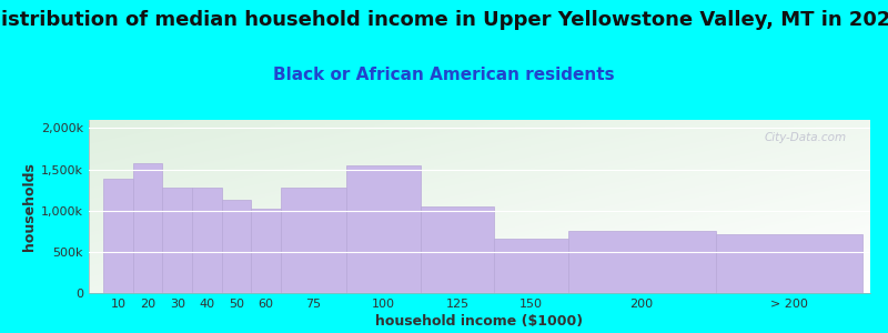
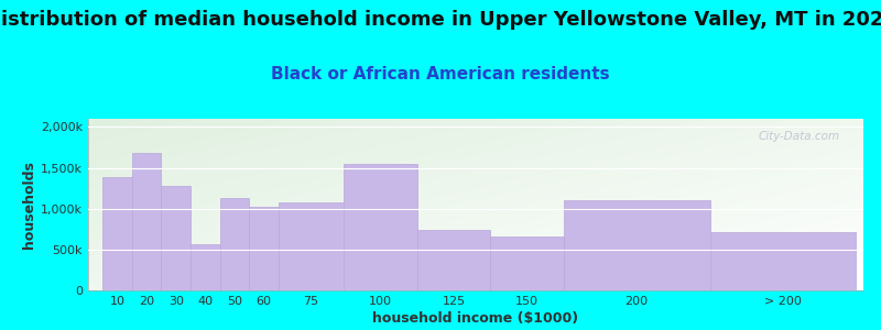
20: 1,570k -> 1,680k
40: 1,280k -> 560k
75: 1,280k -> 1,080k
125: 1,040k -> 740k
200: 760k -> 1,100k
